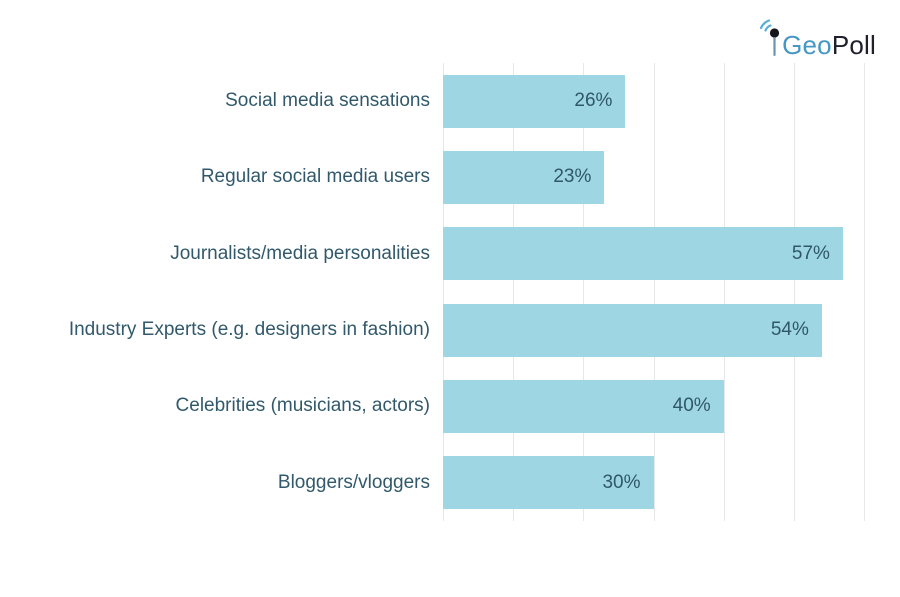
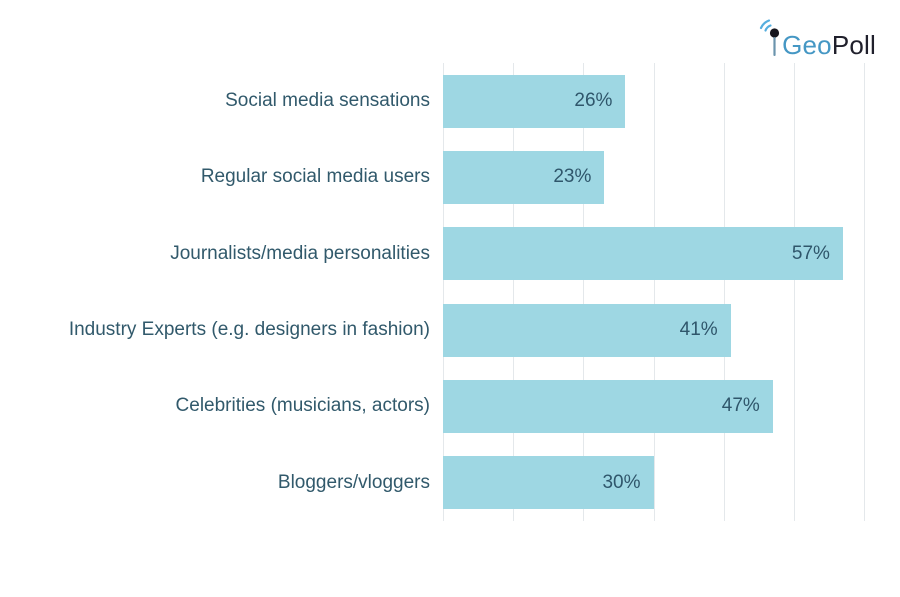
Industry Experts (e.g. designers in fashion): 54% -> 41%
Celebrities (musicians, actors): 40% -> 47%
